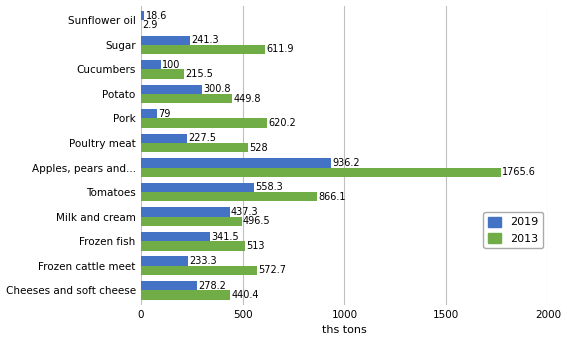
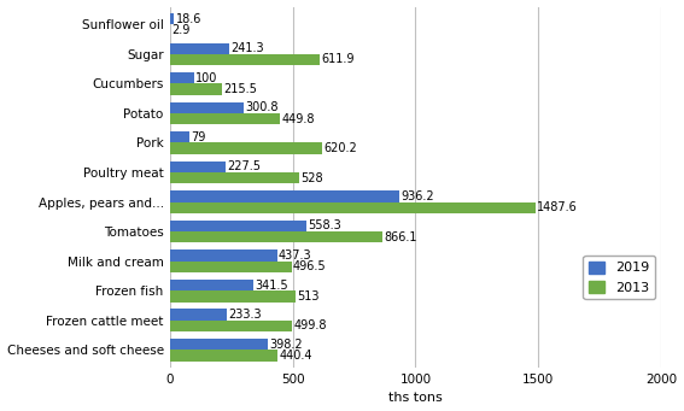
2013/Apples, pears and...: 1765.6 -> 1487.6
2013/Frozen cattle meet: 572.7 -> 499.8
2019/Cheeses and soft cheese: 278.2 -> 398.2
